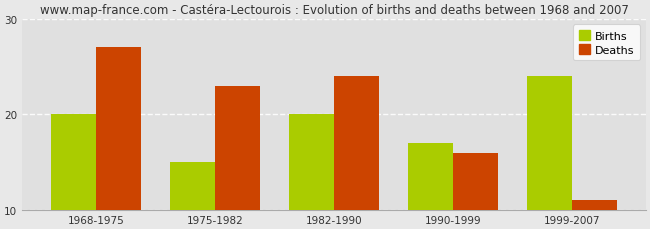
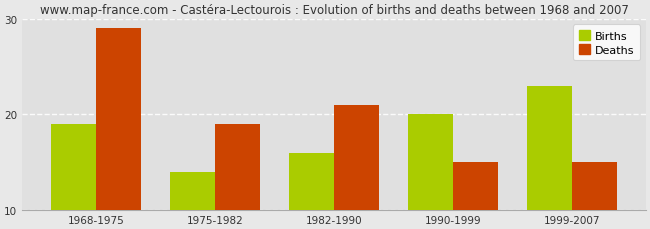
Births/1968-1975: 20 -> 19
Deaths/1968-1975: 27 -> 29
Births/1975-1982: 15 -> 14
Deaths/1975-1982: 23 -> 19
Births/1982-1990: 20 -> 16
Deaths/1982-1990: 24 -> 21
Births/1990-1999: 17 -> 20
Deaths/1990-1999: 16 -> 15
Births/1999-2007: 24 -> 23
Deaths/1999-2007: 11 -> 15
